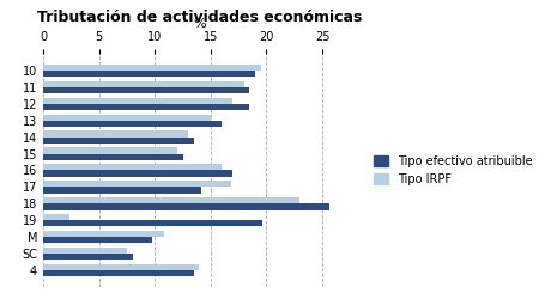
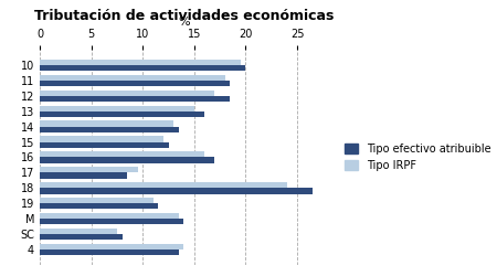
Tipo efectivo atribuible/10: 19.0 -> 20.0
Tipo IRPF/17: 16.8 -> 9.5
Tipo efectivo atribuible/17: 14.2 -> 8.5
Tipo IRPF/18: 23.0 -> 24.0
Tipo efectivo atribuible/18: 25.6 -> 26.5
Tipo IRPF/19: 2.4 -> 11.0
Tipo efectivo atribuible/19: 19.6 -> 11.5
Tipo IRPF/M: 10.8 -> 13.5
Tipo efectivo atribuible/M: 9.8 -> 14.0
